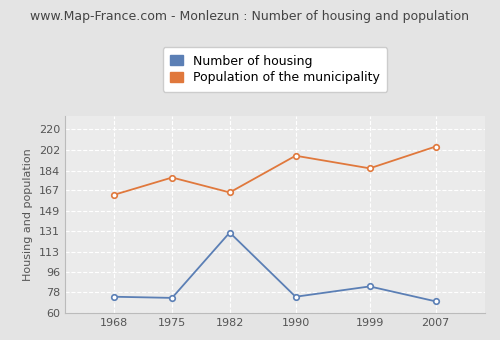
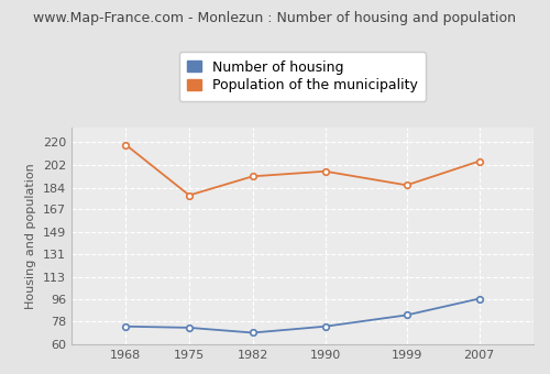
Population of the municipality/1968: 163 -> 218
Number of housing/1982: 130 -> 69
Population of the municipality/1982: 165 -> 193
Number of housing/2007: 70 -> 96
